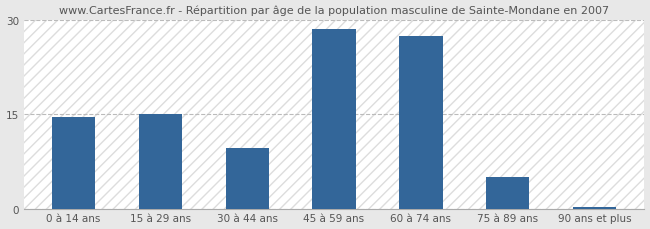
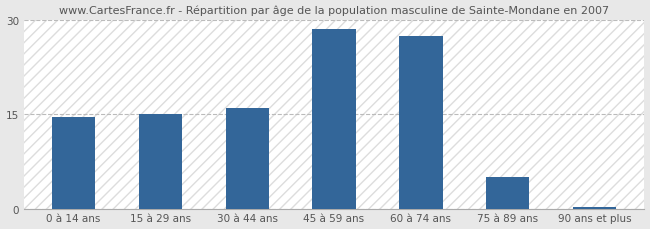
30 à 44 ans: 9.6 -> 16.0
